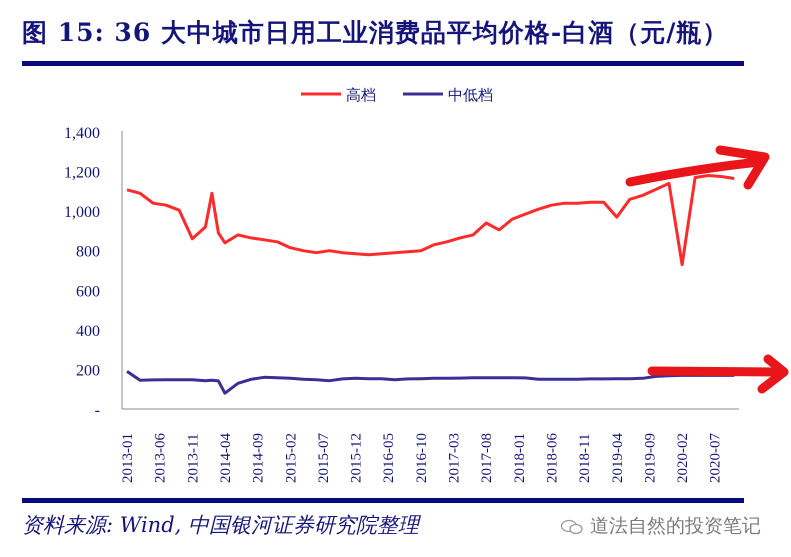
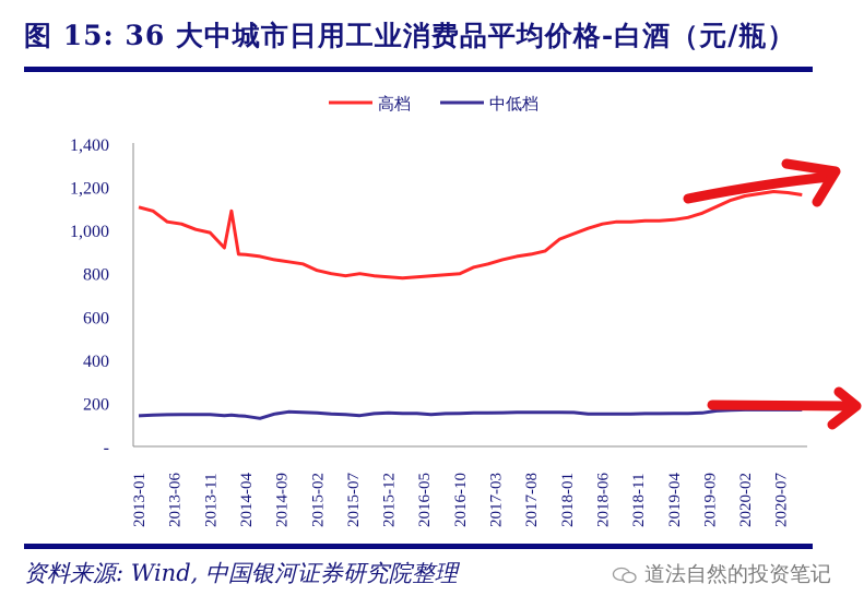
中低档/2013-01: 190 -> 140
高档/2013-11: 860 -> 990
高档/2014-04: 840 -> 890
中低档/2014-04: 80 -> 140
高档/2017-08: 940 -> 890
高档/2019-04: 970 -> 1050
高档/2020-02: 730 -> 1160
